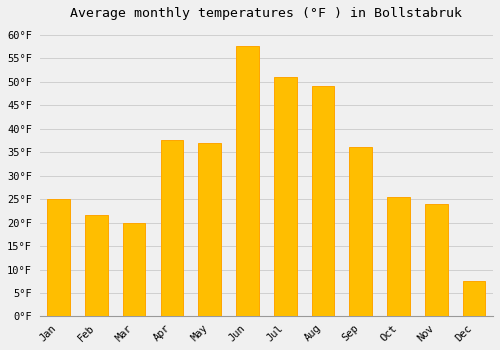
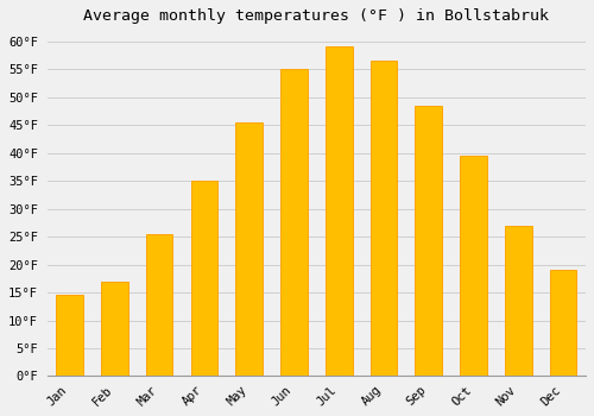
Jan: 25.0°F -> 14.5°F
Feb: 21.5°F -> 17.0°F
Mar: 20.0°F -> 25.5°F
Apr: 37.5°F -> 35.0°F
May: 37.0°F -> 45.5°F
Jun: 57.5°F -> 55.0°F
Jul: 51.0°F -> 59.0°F
Aug: 49.0°F -> 56.5°F
Sep: 36.0°F -> 48.5°F
Oct: 25.5°F -> 39.5°F
Nov: 24.0°F -> 27.0°F
Dec: 7.5°F -> 19.0°F
